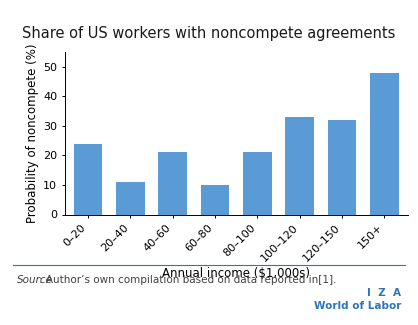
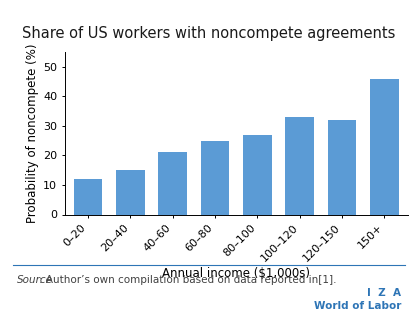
0–20: 24 -> 12
20–40: 11 -> 15
60–80: 10 -> 25
80–100: 21 -> 27
150+: 48 -> 46
